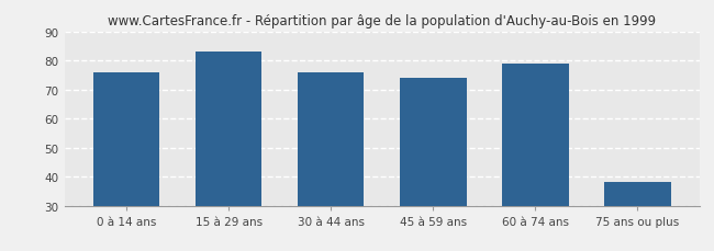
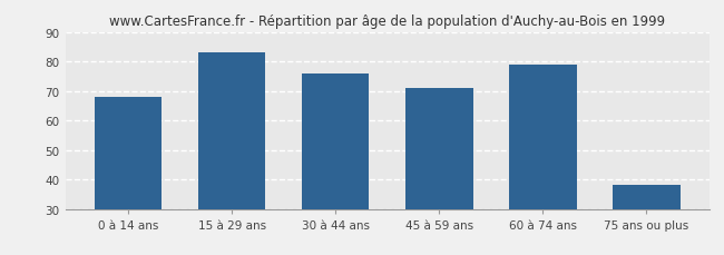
0 à 14 ans: 76 -> 68
45 à 59 ans: 74 -> 71
